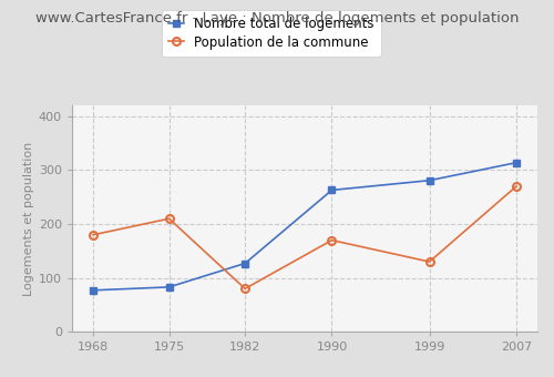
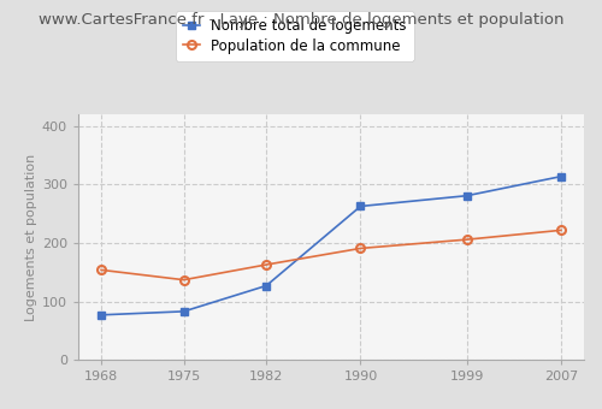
Population de la commune/1968: 180 -> 154
Population de la commune/1975: 210 -> 137
Population de la commune/1982: 80 -> 163
Population de la commune/1990: 170 -> 191
Population de la commune/1999: 130 -> 206
Population de la commune/2007: 270 -> 222
